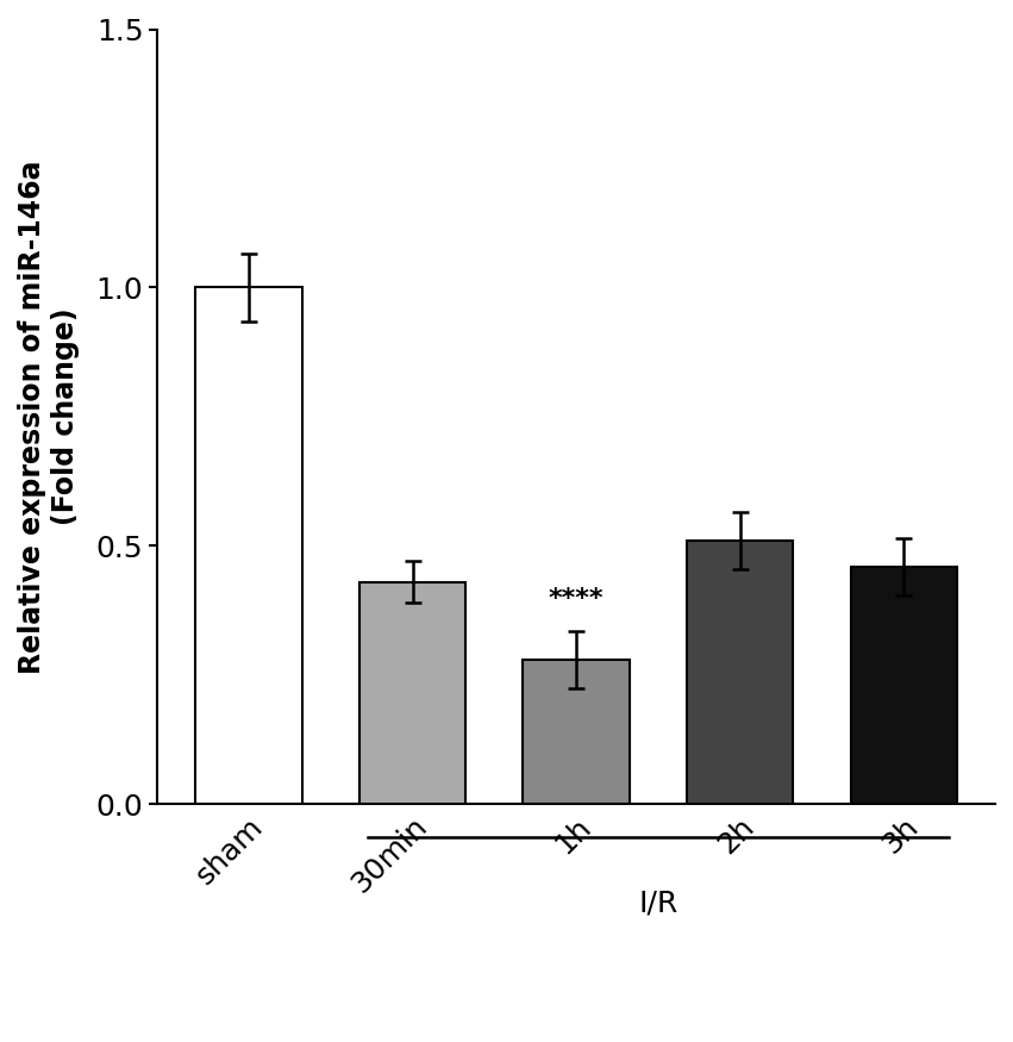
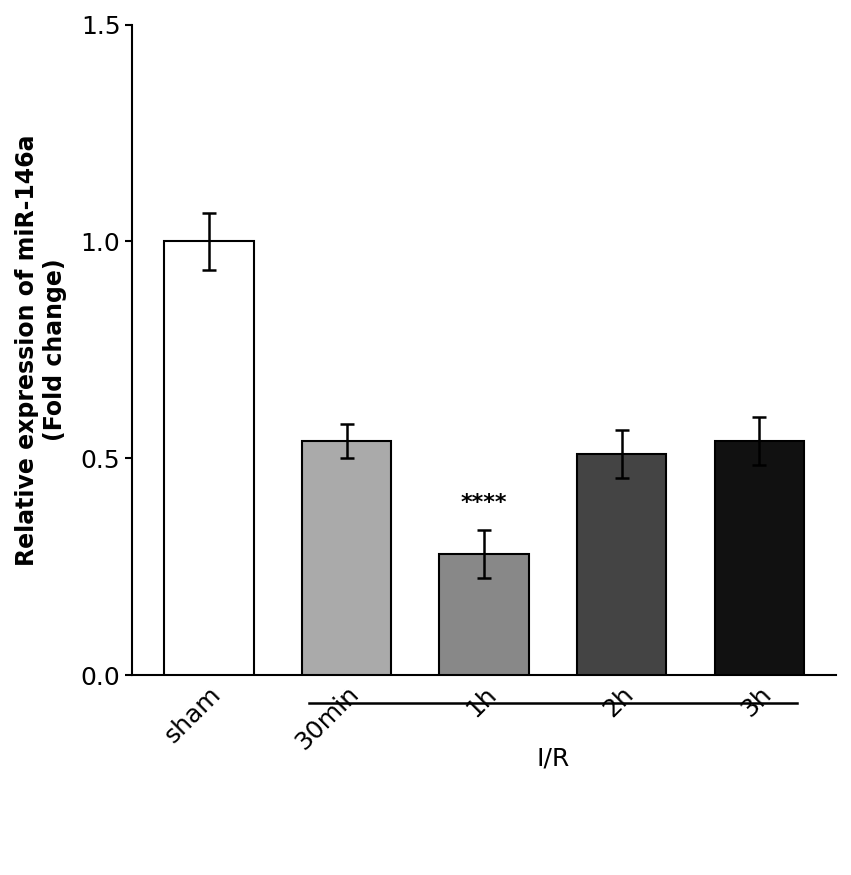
30min: 0.43 -> 0.54
3h: 0.46 -> 0.54
